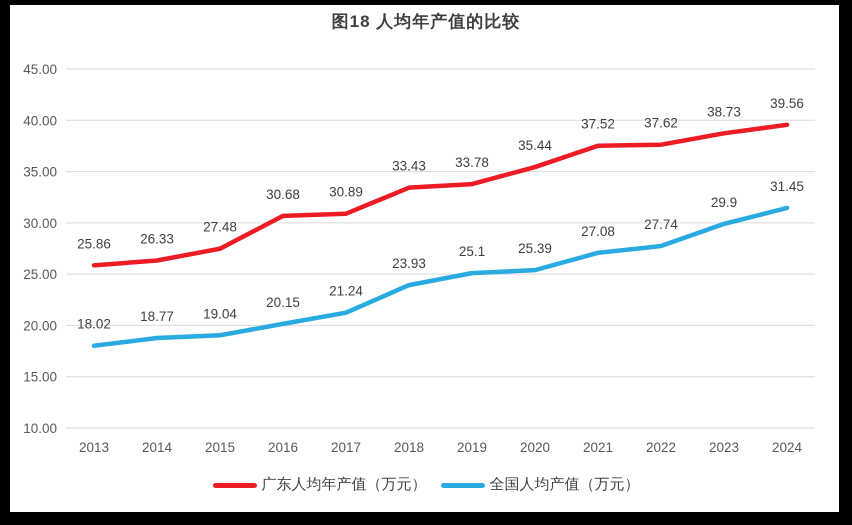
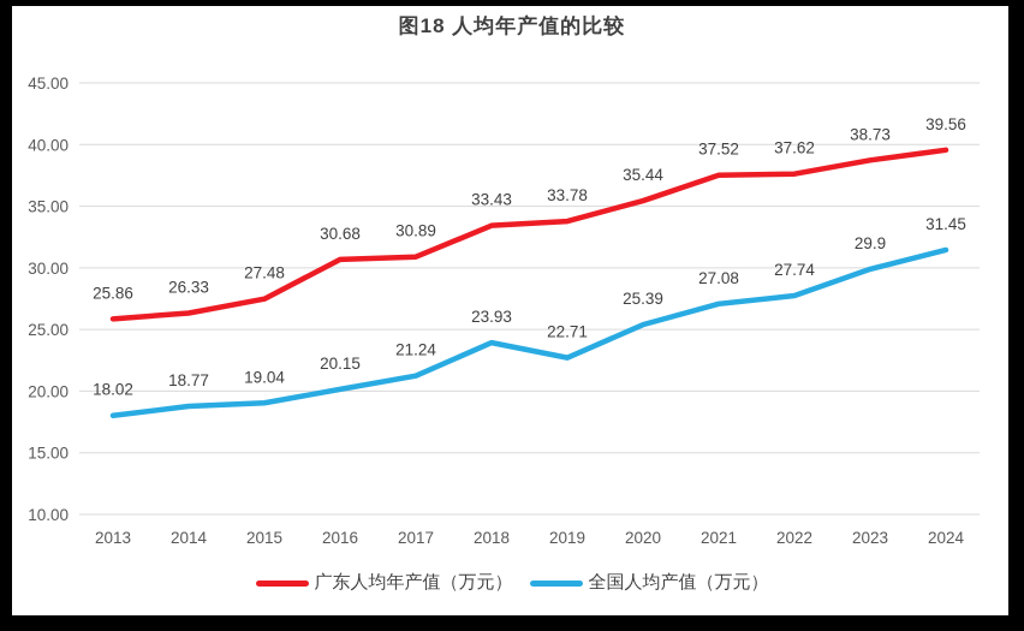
全国人均产值（万元）/2019: 25.1 -> 22.71
